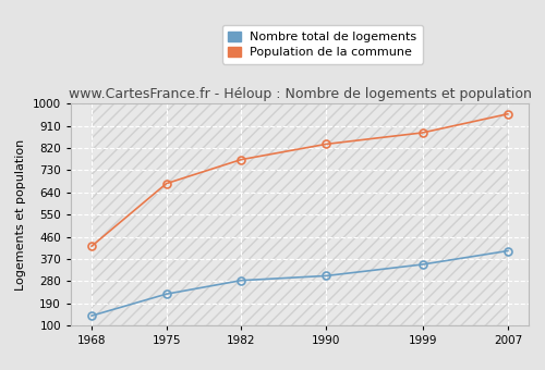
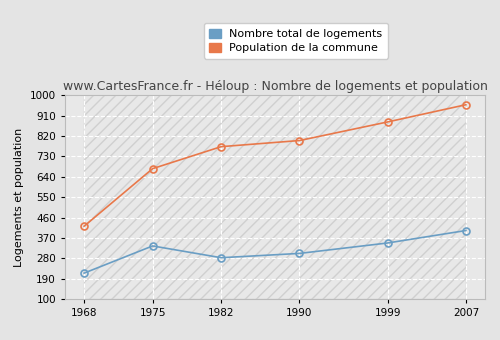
Nombre total de logements/1968: 140 -> 215
Nombre total de logements/1975: 228 -> 335
Population de la commune/1990: 836 -> 800
